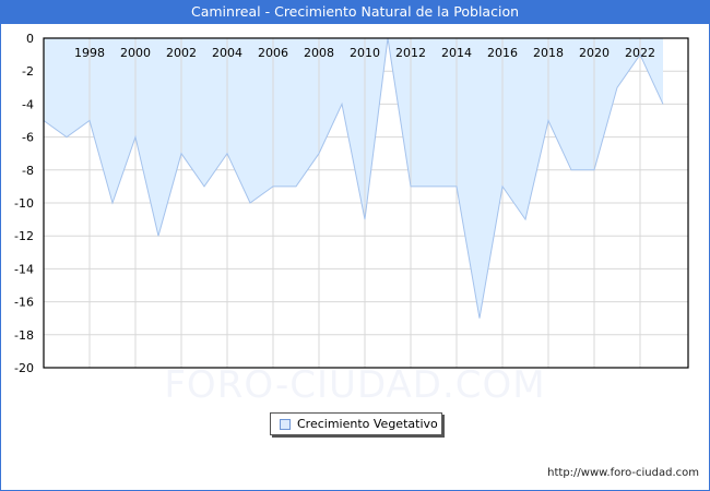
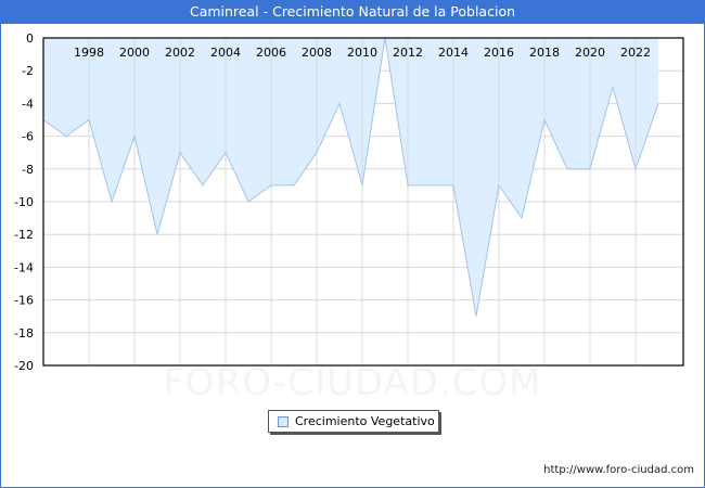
2010: -11 -> -9
2022: -1 -> -8
